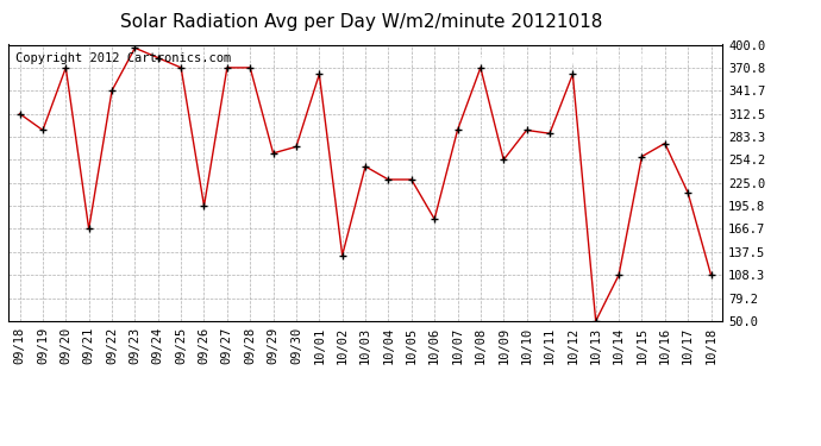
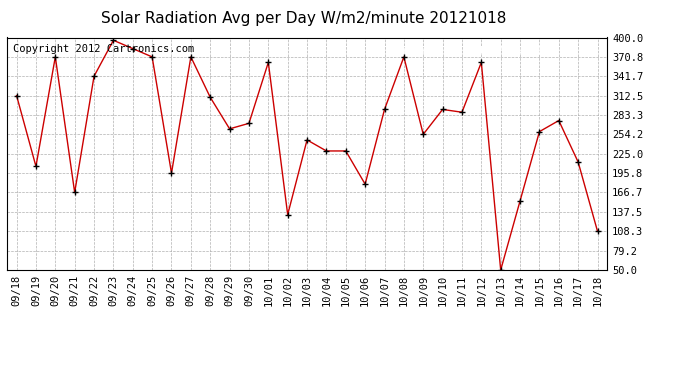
09/19: 292 -> 206
09/28: 371 -> 310
10/14: 108 -> 154
